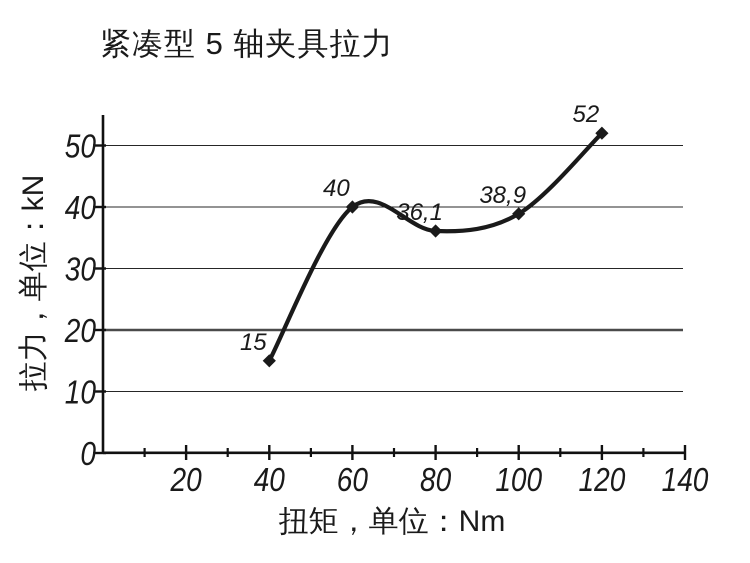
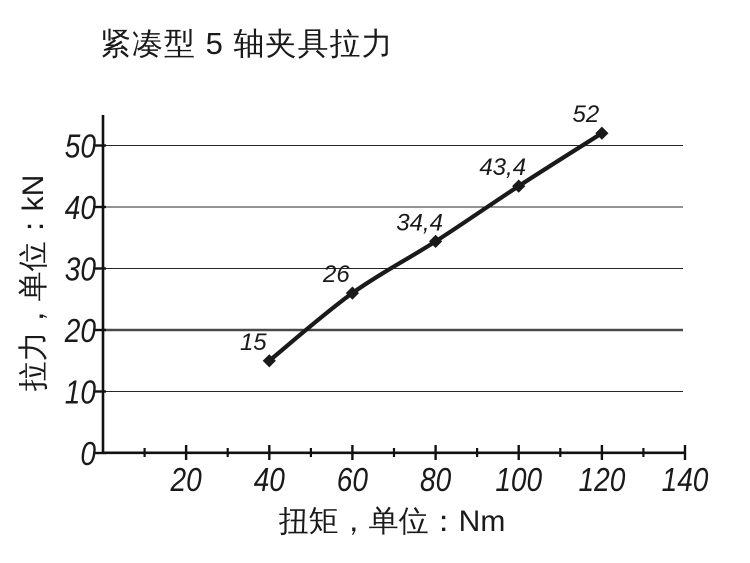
60: 40 -> 26
80: 36,1 -> 34,4
100: 38,9 -> 43,4
